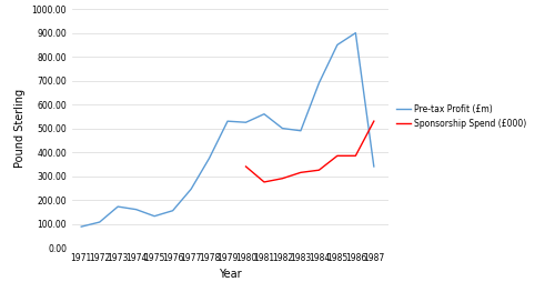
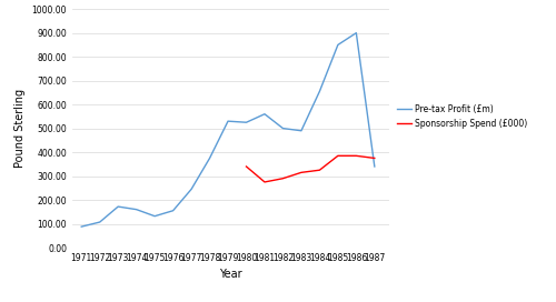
Pre-tax Profit (£m)/1984: 690 -> 655
Sponsorship Spend (£000)/1987: 530 -> 375
